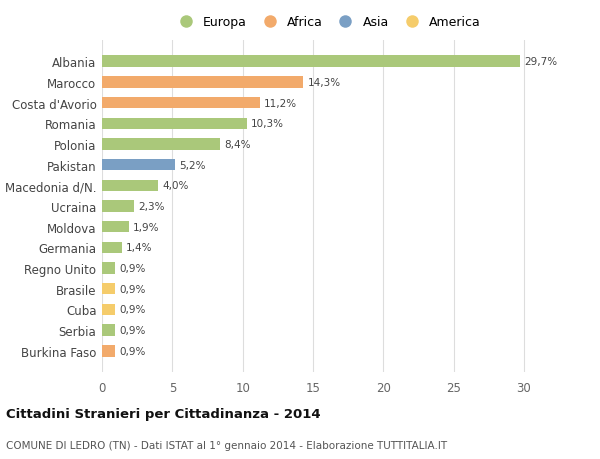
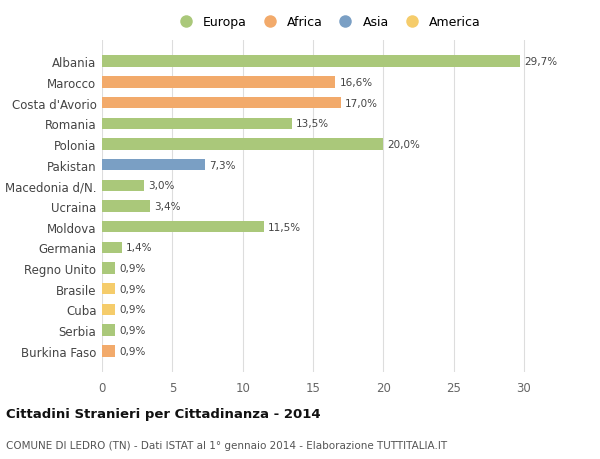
Marocco: 14,3% -> 16,6%
Costa d'Avorio: 11,2% -> 17,0%
Romania: 10,3% -> 13,5%
Polonia: 8,4% -> 20,0%
Pakistan: 5,2% -> 7,3%
Macedonia d/N.: 4,0% -> 3,0%
Ucraina: 2,3% -> 3,4%
Moldova: 1,9% -> 11,5%
